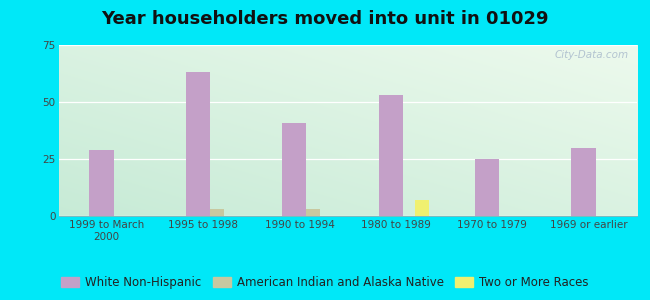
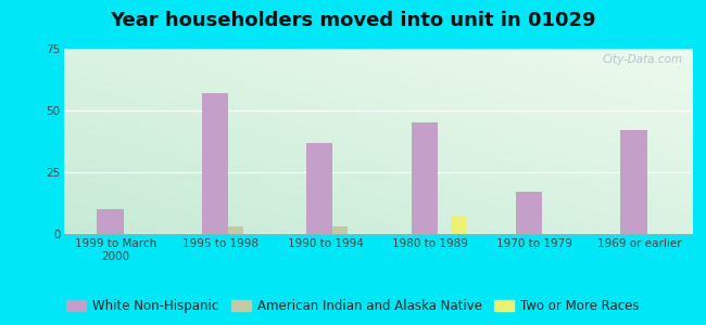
White Non-Hispanic/1999 to March 2000: 29 -> 10
White Non-Hispanic/1995 to 1998: 63 -> 57
White Non-Hispanic/1990 to 1994: 41 -> 37
White Non-Hispanic/1980 to 1989: 53 -> 45
White Non-Hispanic/1970 to 1979: 25 -> 17
White Non-Hispanic/1969 or earlier: 30 -> 42
